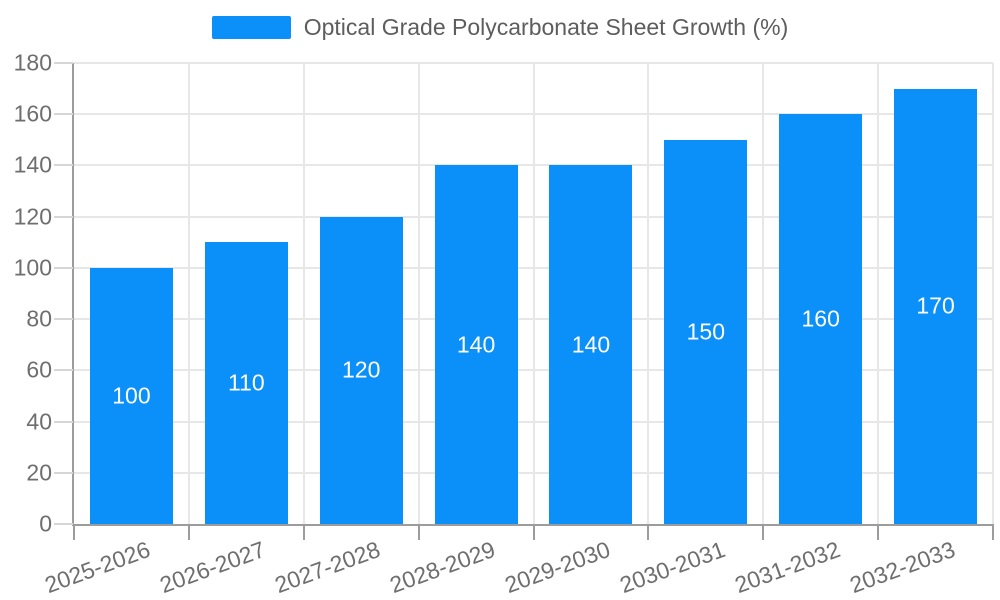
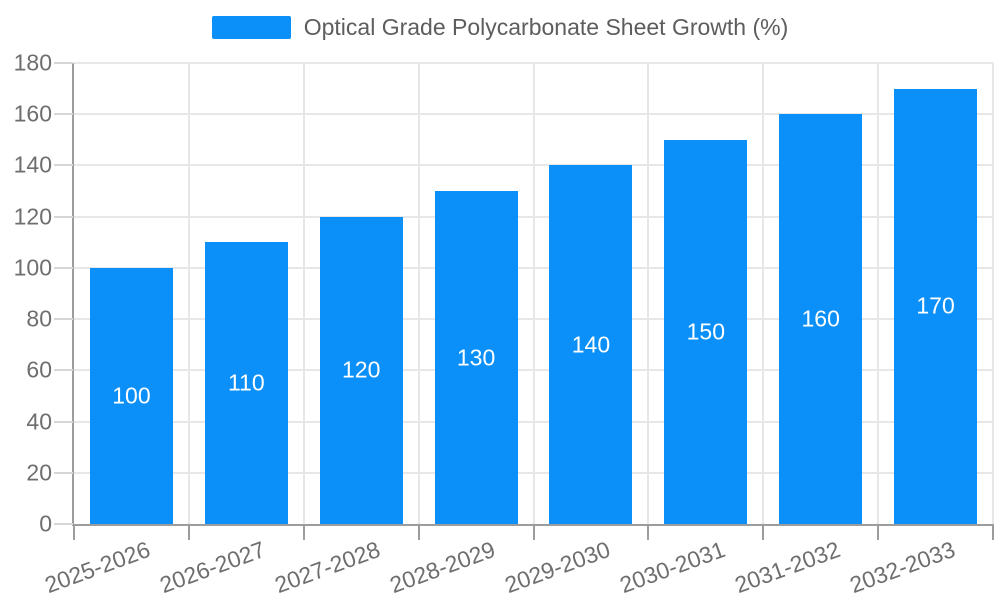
2028-2029: 140 -> 130
